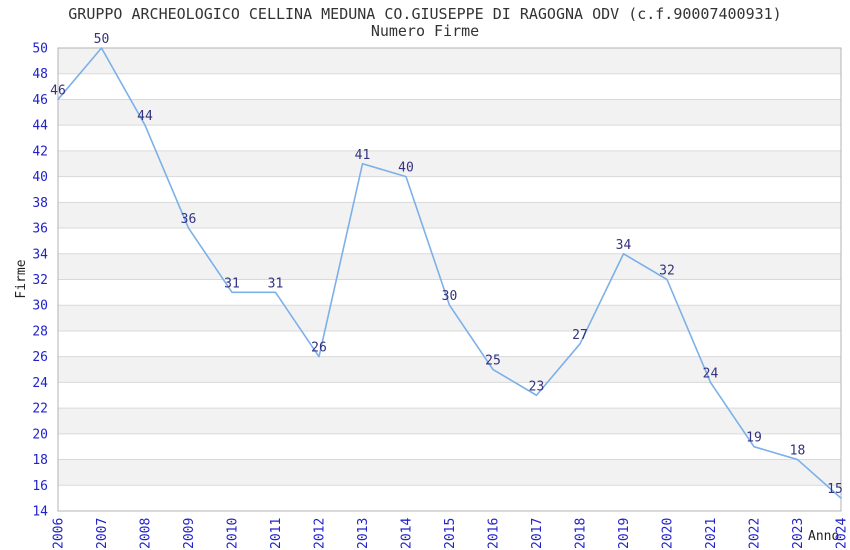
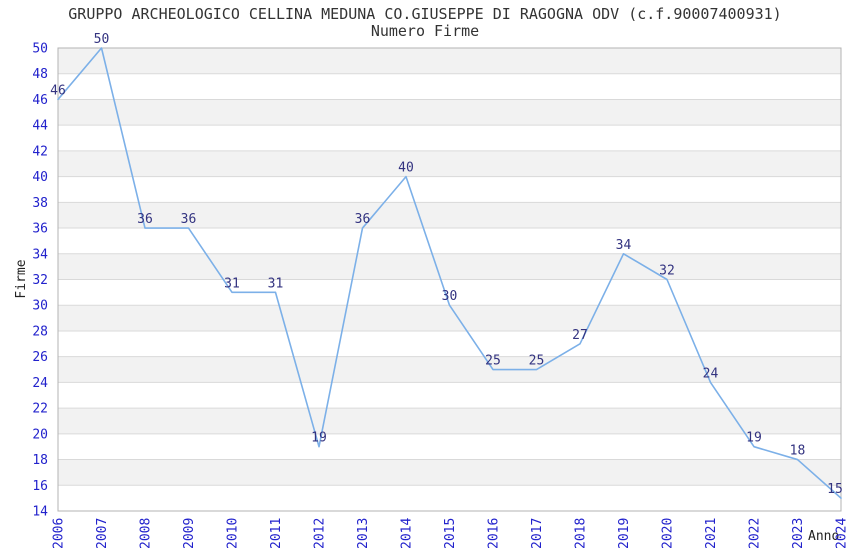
2008: 44 -> 36
2012: 26 -> 19
2013: 41 -> 36
2017: 23 -> 25
